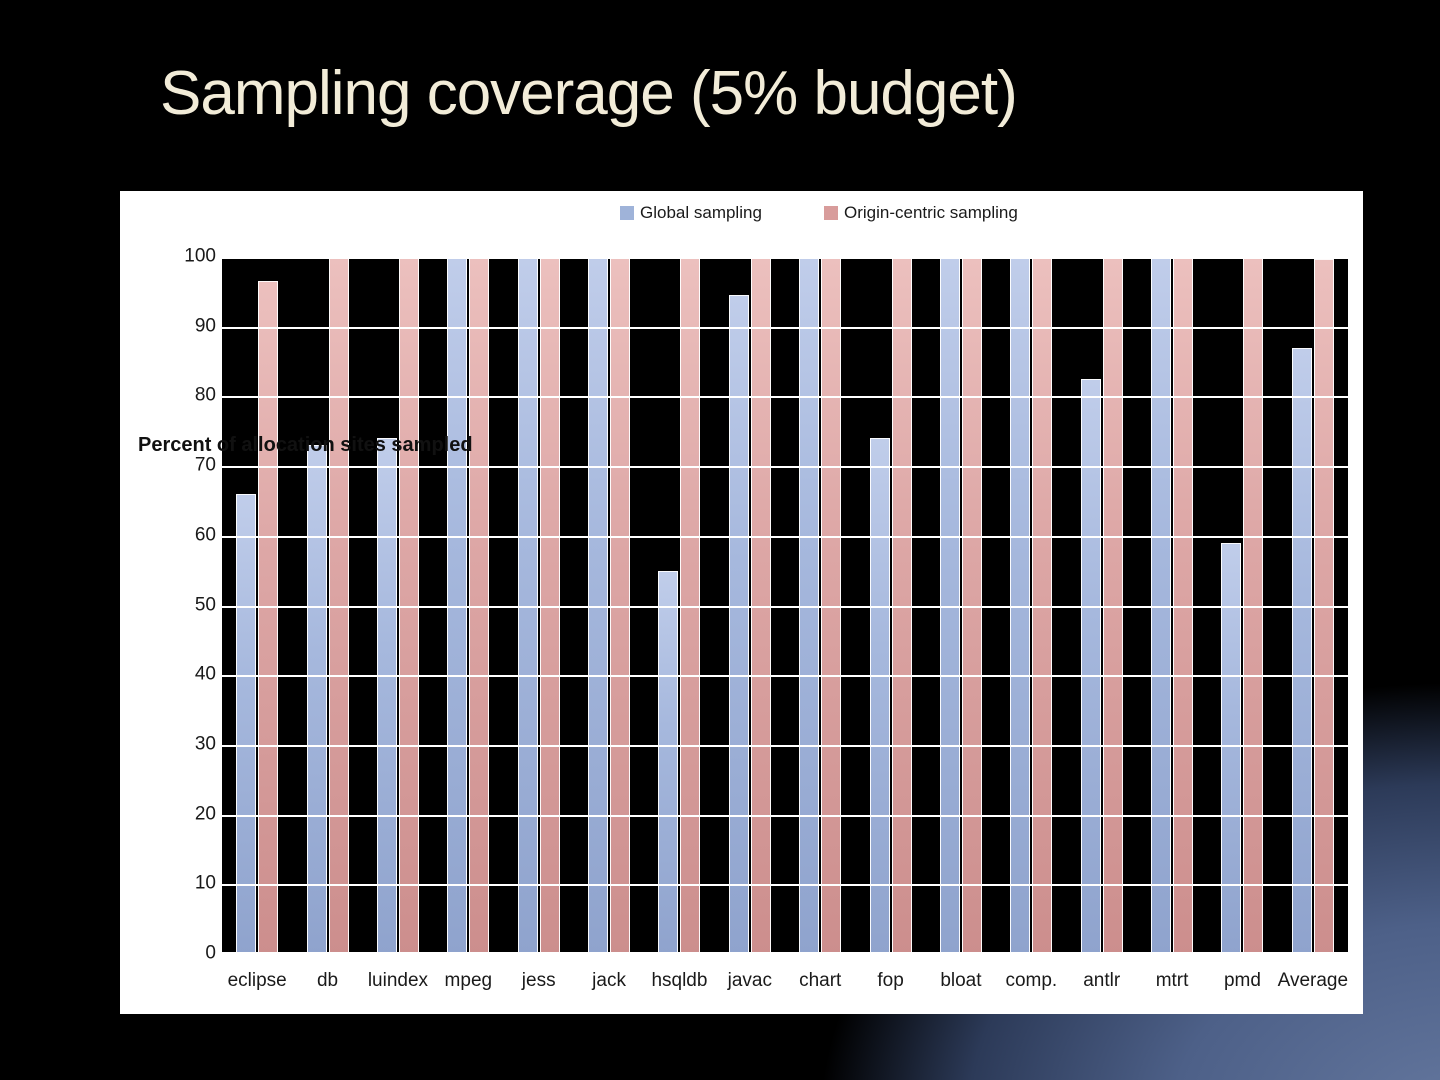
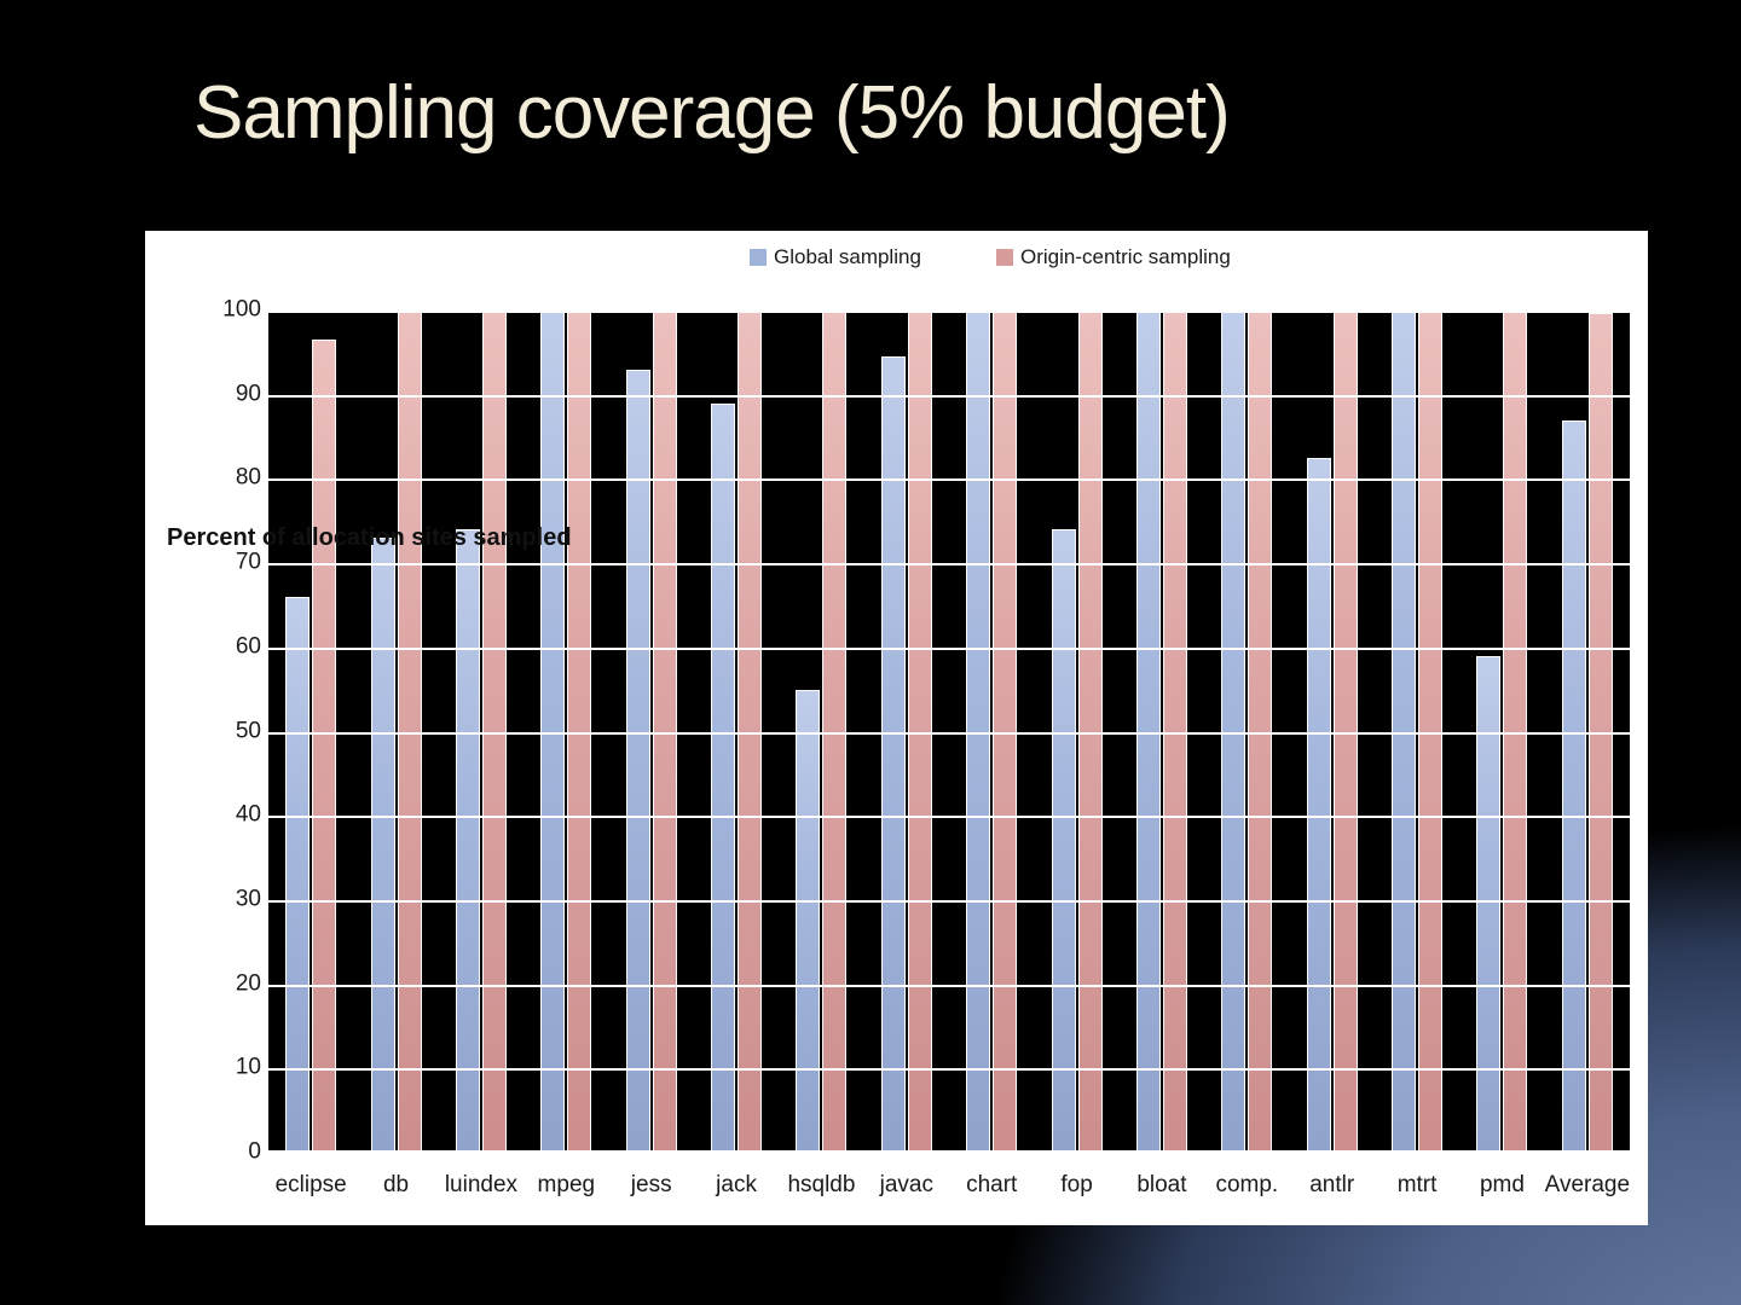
Global sampling/jess: 100 -> 93
Global sampling/jack: 100 -> 89
